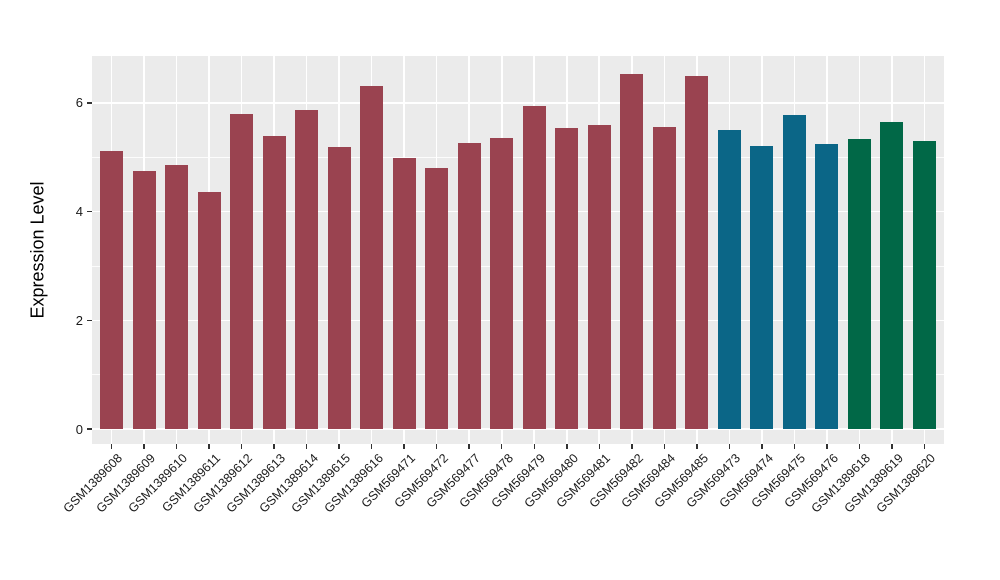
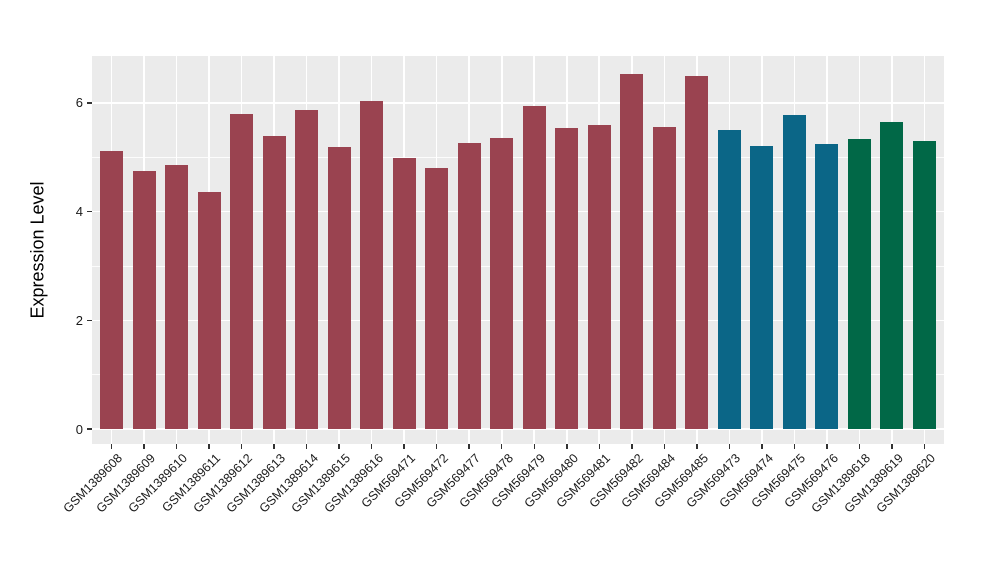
GSM1389616: 6.3 -> 6.0
